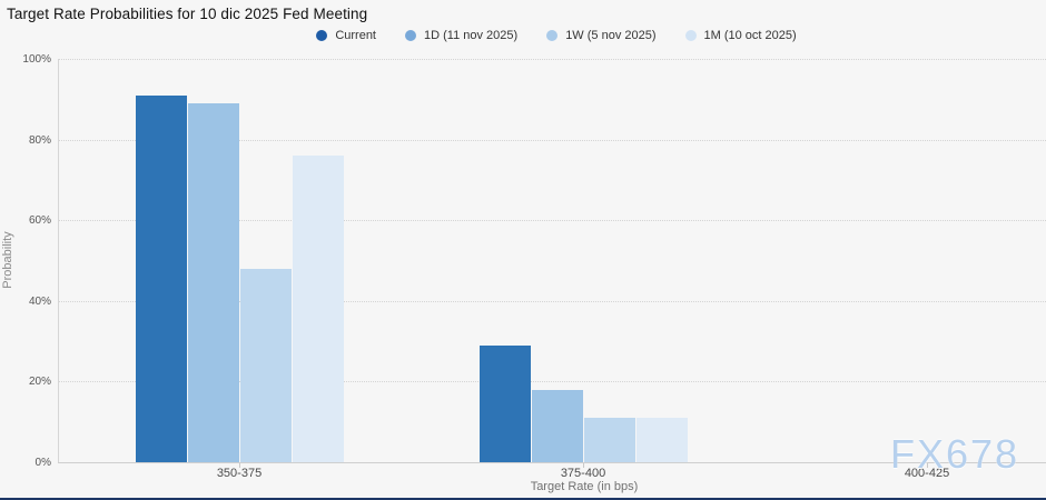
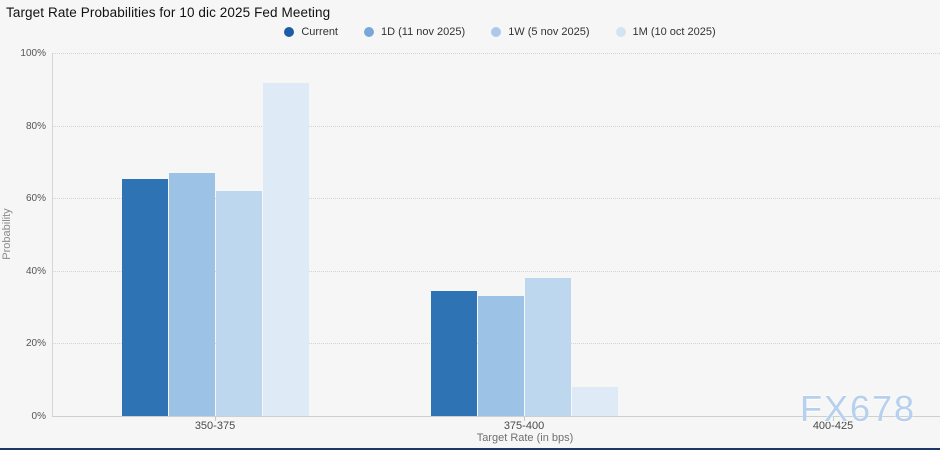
Current/350-375: 91% -> 65%
1D (11 nov 2025)/350-375: 89% -> 67%
1W (5 nov 2025)/350-375: 48% -> 62%
1M (10 oct 2025)/350-375: 76% -> 92%
Current/375-400: 29% -> 34%
1D (11 nov 2025)/375-400: 18% -> 33%
1W (5 nov 2025)/375-400: 11% -> 38%
1M (10 oct 2025)/375-400: 11% -> 8%
